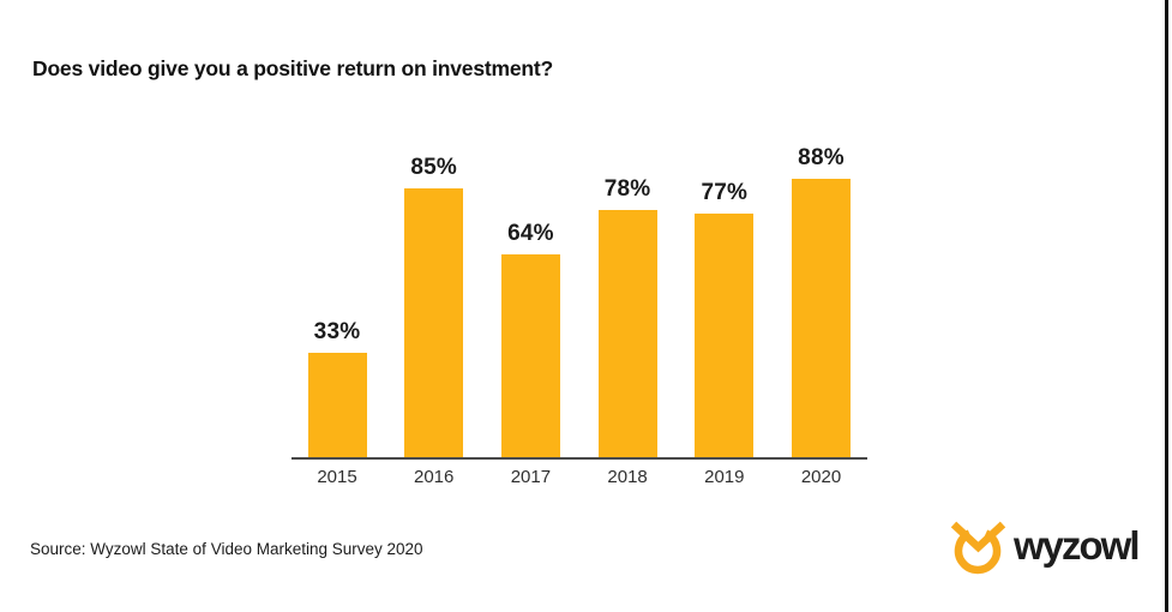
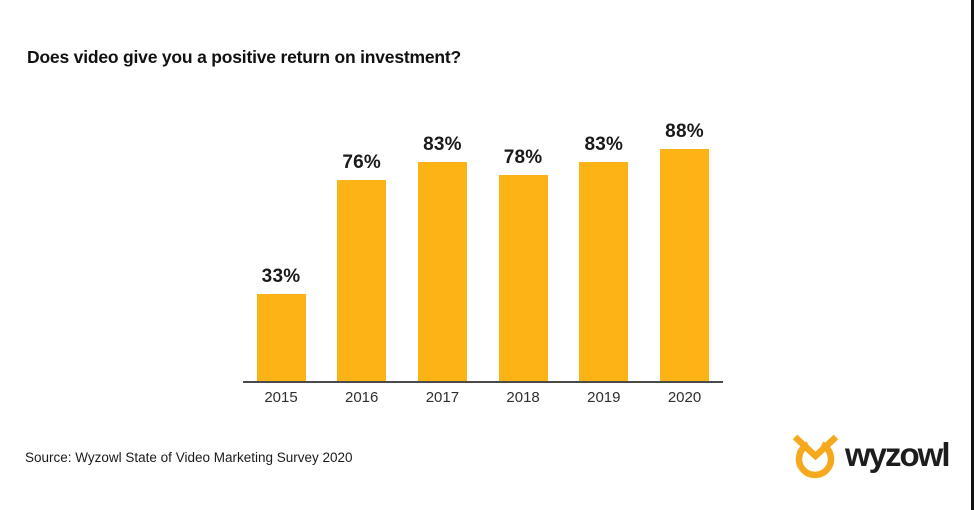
2016: 85% -> 76%
2017: 64% -> 83%
2019: 77% -> 83%
